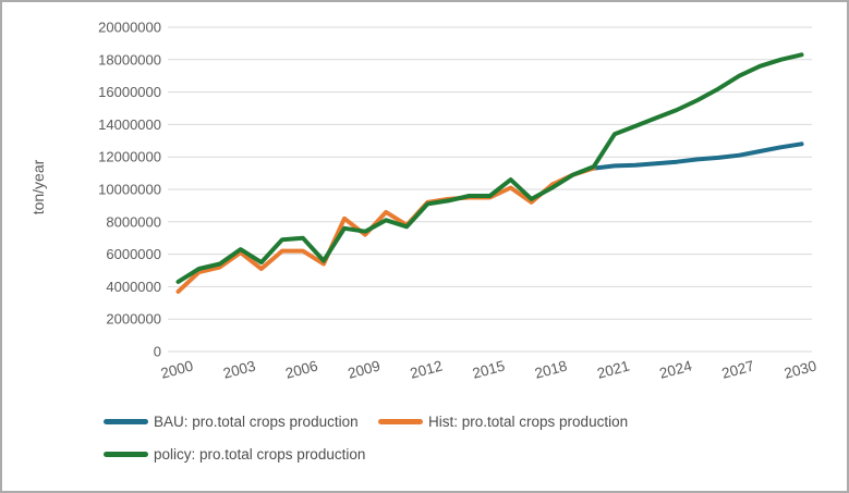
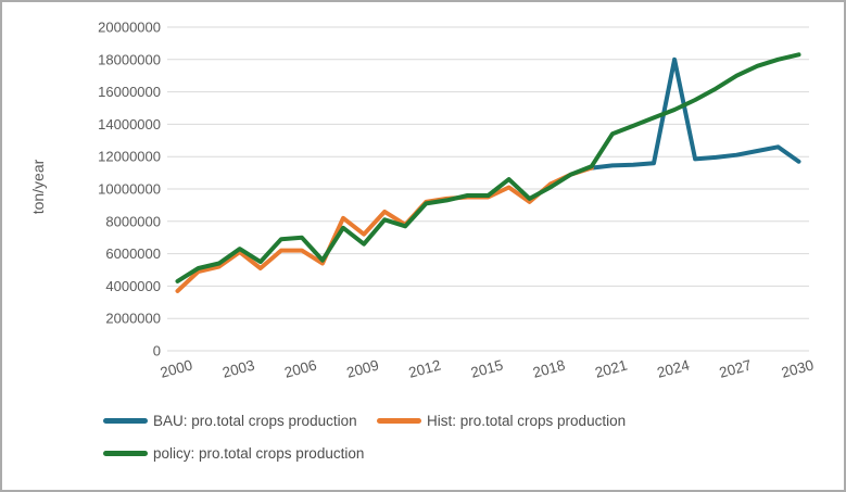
policy: pro.total crops production/2009: 7400000 -> 6600000
BAU: pro.total crops production/2024: 11700000 -> 18000000
BAU: pro.total crops production/2030: 12800000 -> 11700000
